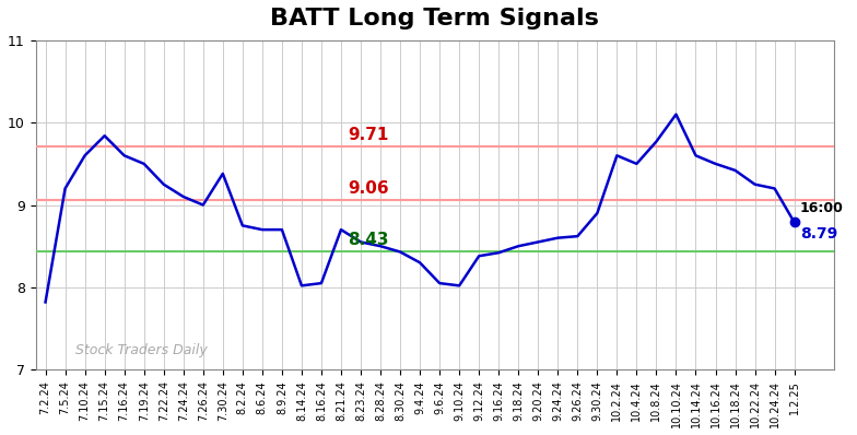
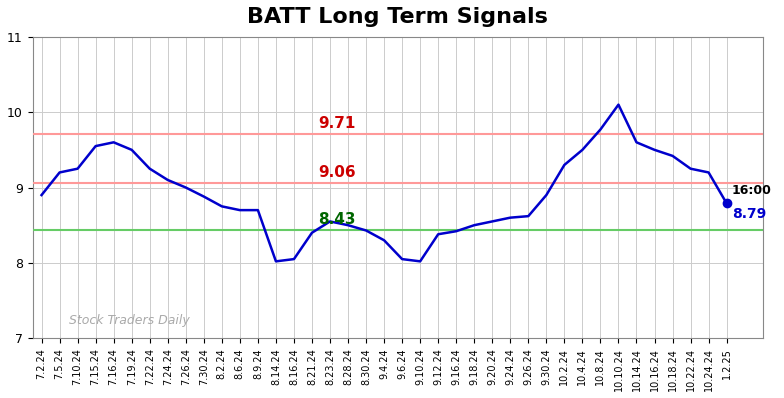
7.2.24: 7.82 -> 8.90
7.10.24: 9.60 -> 9.25
7.15.24: 9.84 -> 9.55
7.30.24: 9.38 -> 8.88
8.21.24: 8.70 -> 8.40
10.2.24: 9.60 -> 9.30
